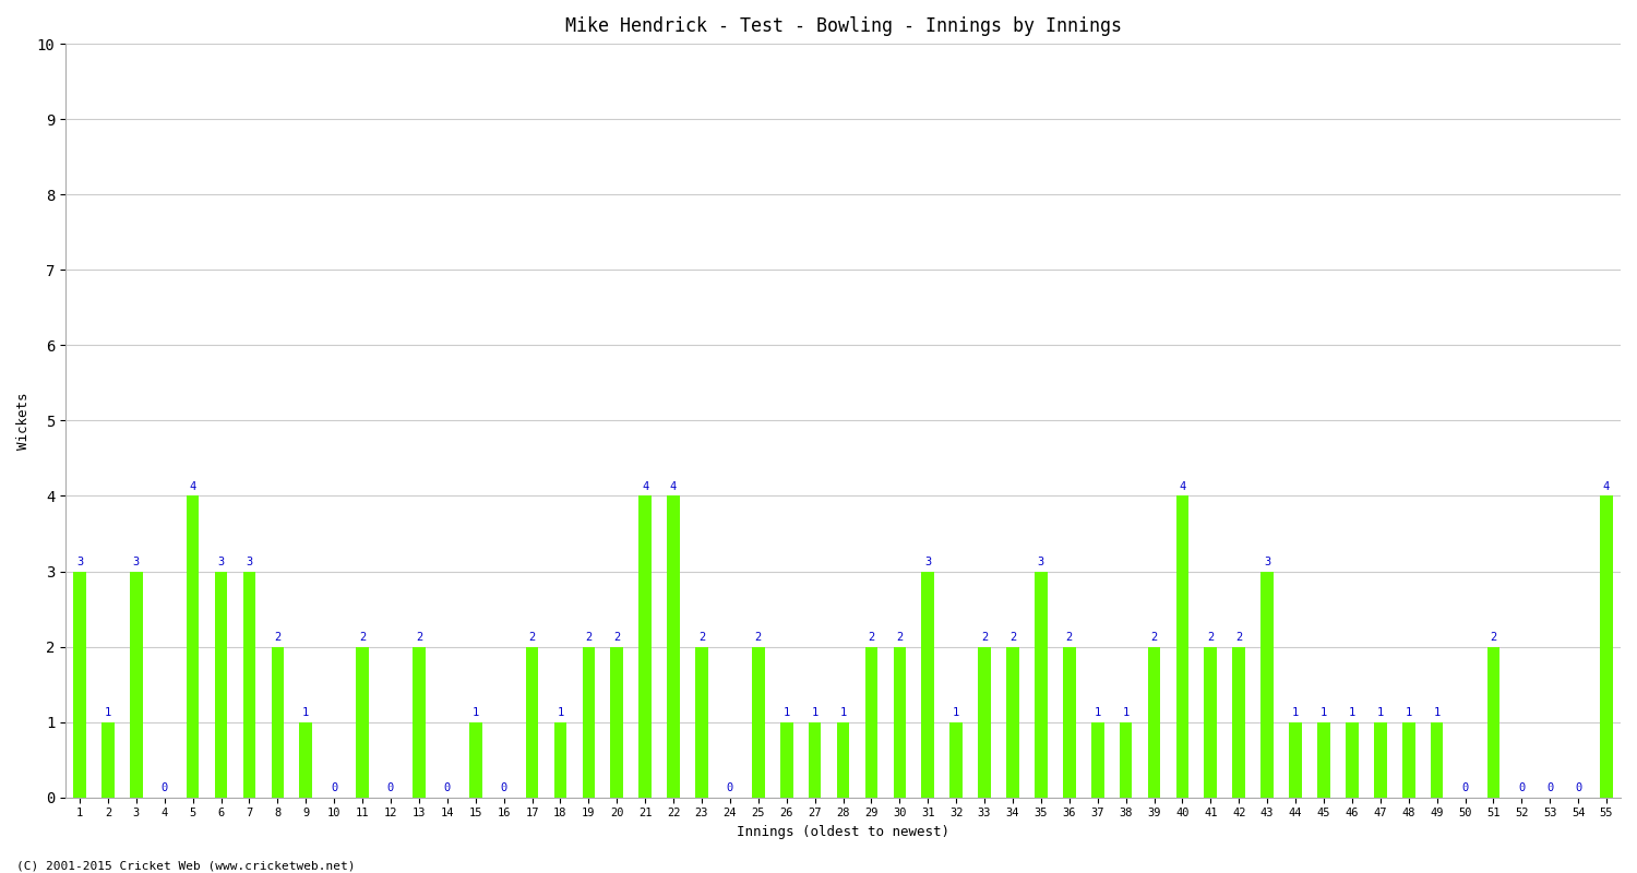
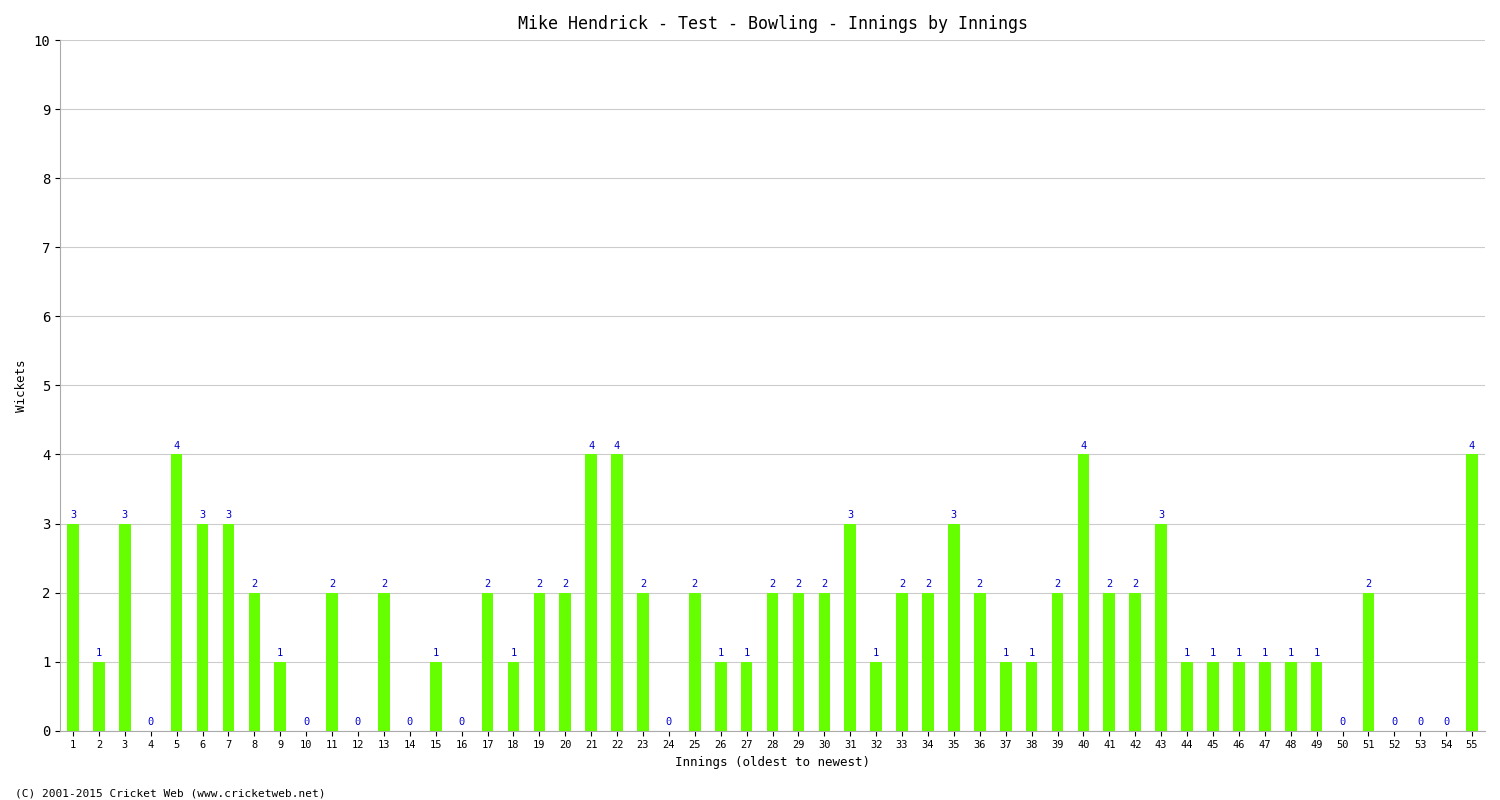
28: 1 -> 2
